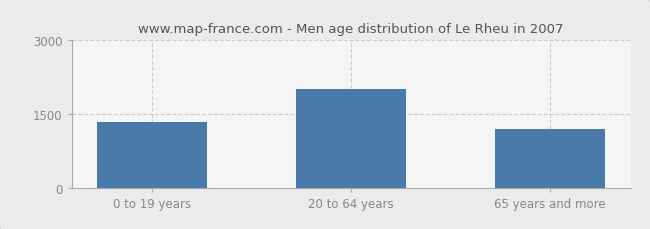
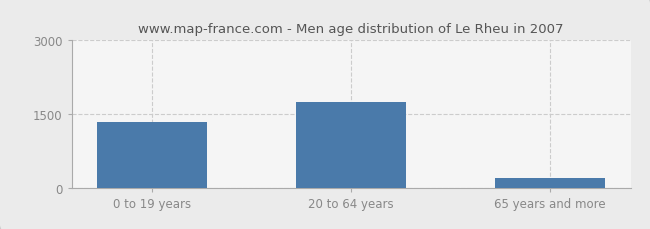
20 to 64 years: 2000 -> 1750
65 years and more: 1200 -> 200
